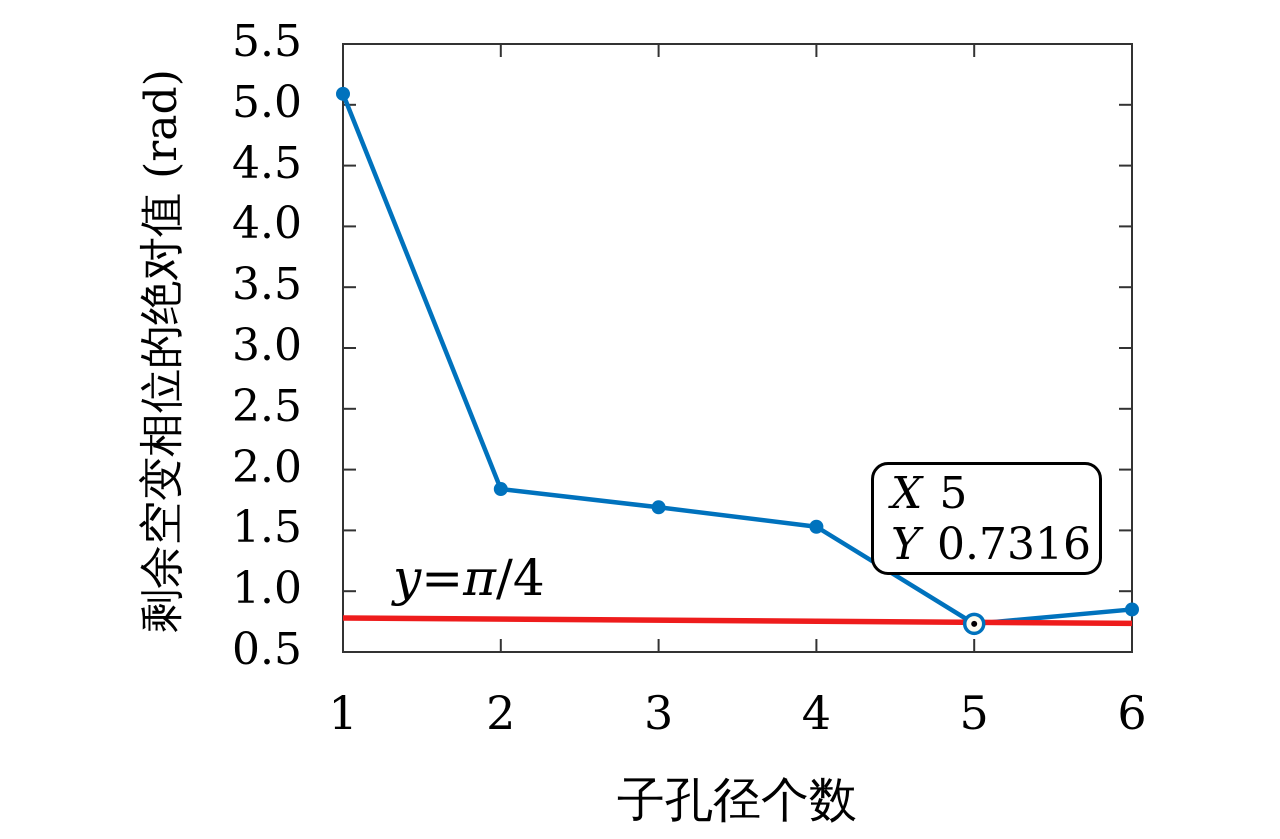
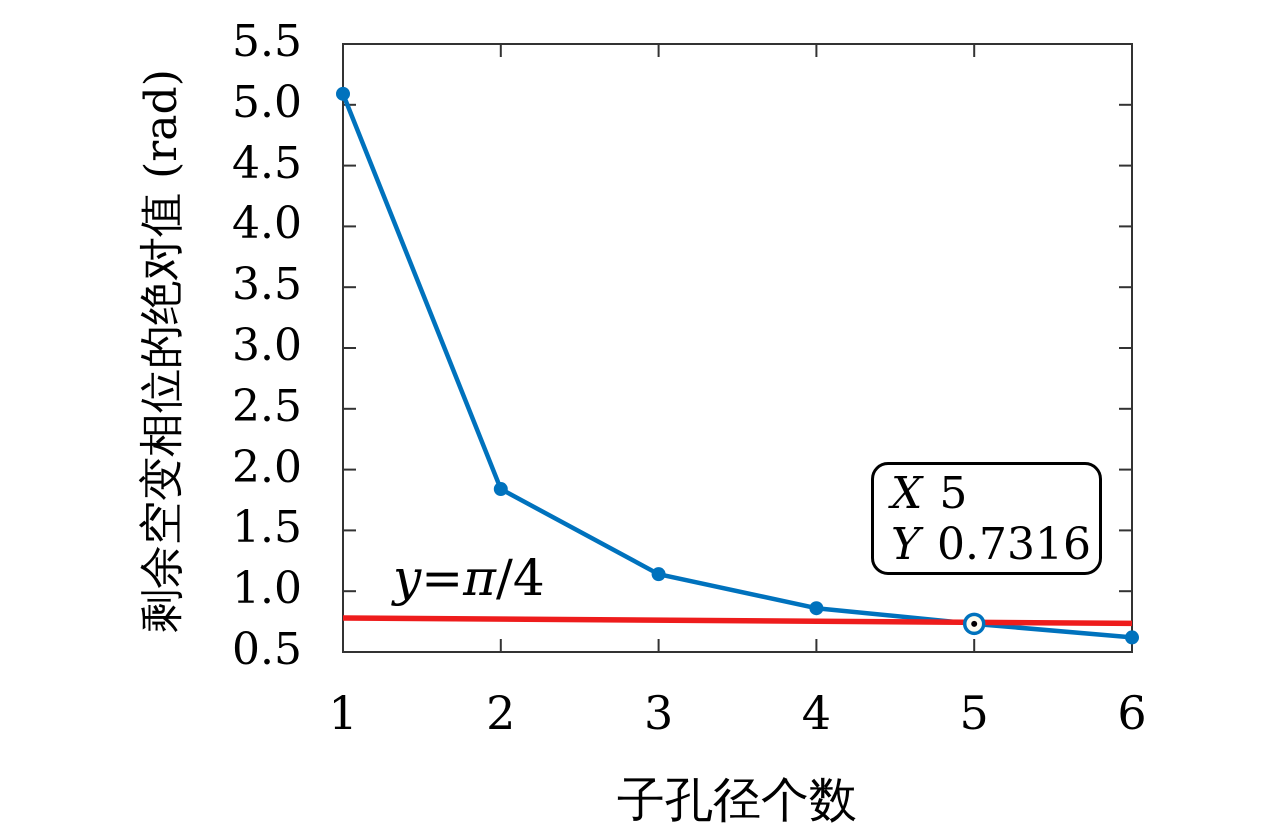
3: 1.69 -> 1.14
4: 1.53 -> 0.86
6: 0.85 -> 0.62
